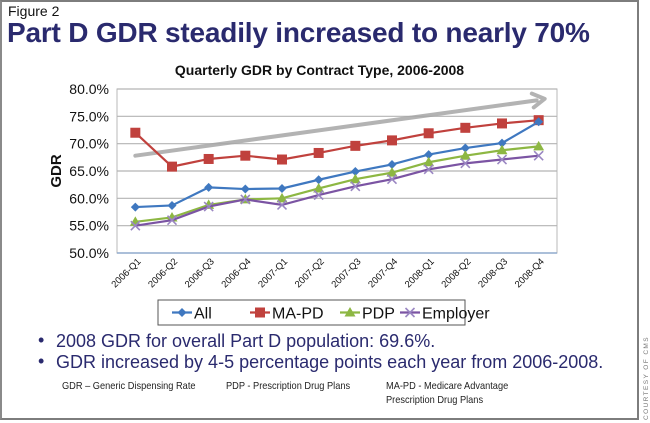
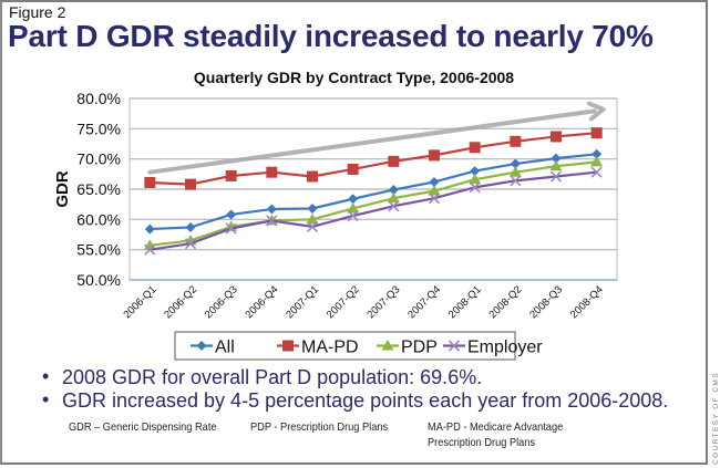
MA-PD/2006-Q1: 72% -> 66%
All/2006-Q3: 62% -> 61%
All/2008-Q4: 74% -> 71%
